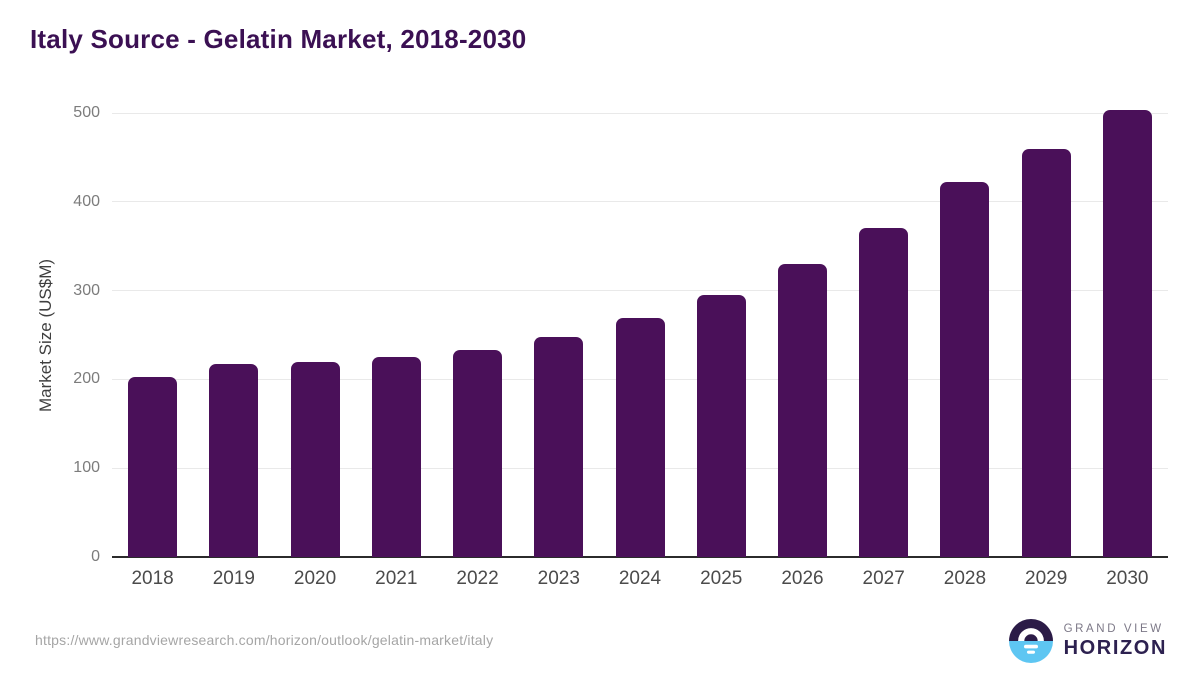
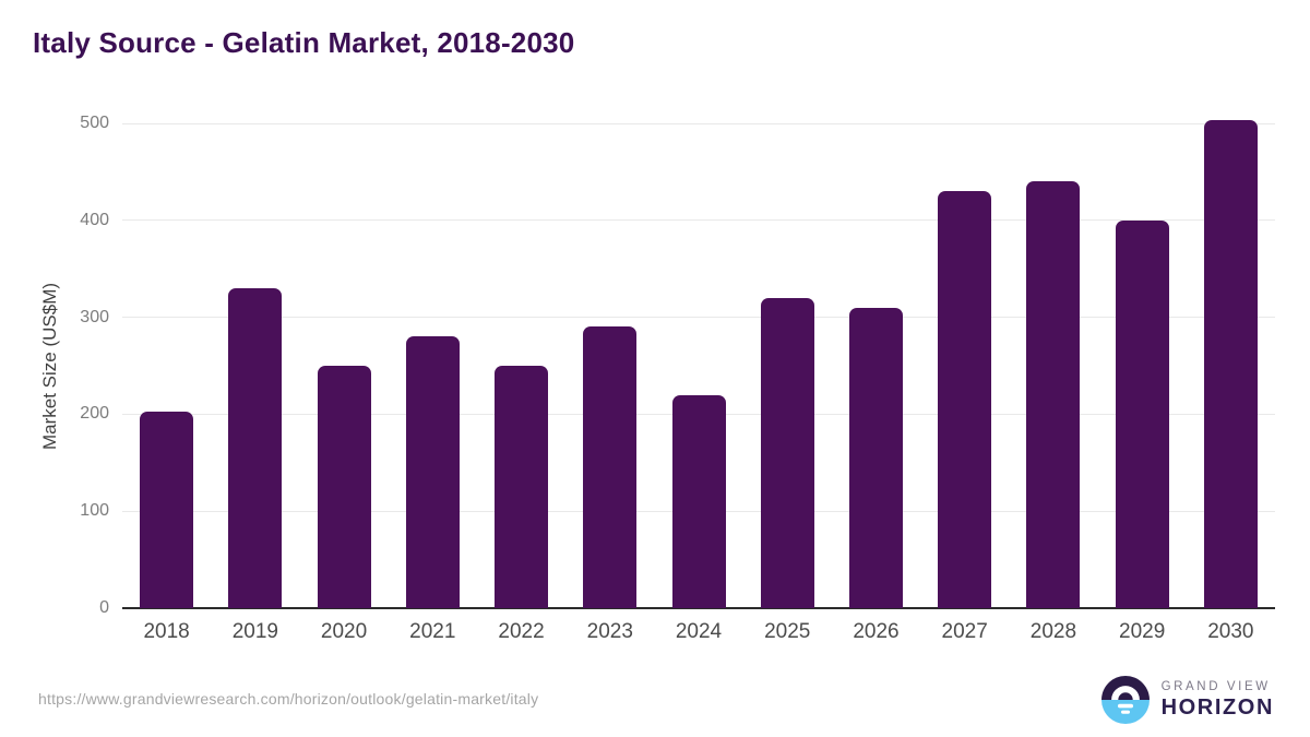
2019: 220 -> 330
2020: 220 -> 250
2021: 220 -> 280
2022: 230 -> 250
2023: 250 -> 290
2024: 270 -> 220
2025: 300 -> 320
2026: 330 -> 310
2027: 370 -> 430
2028: 420 -> 440
2029: 460 -> 400
